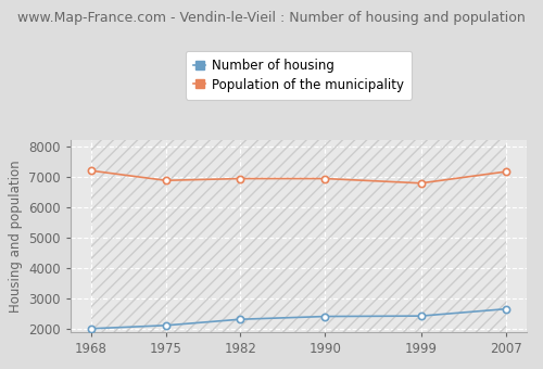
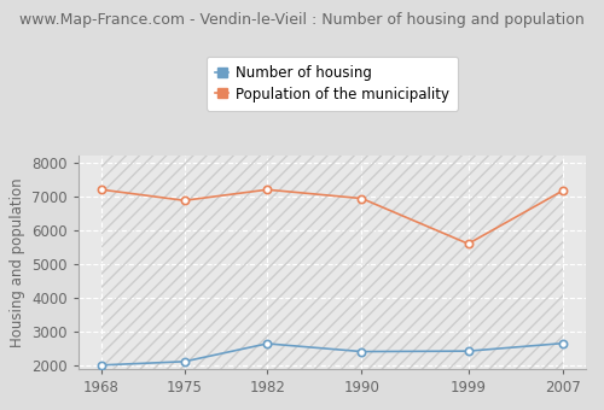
Number of housing/1982: 2320 -> 2650
Population of the municipality/1982: 6940 -> 7200
Population of the municipality/1999: 6790 -> 5600
